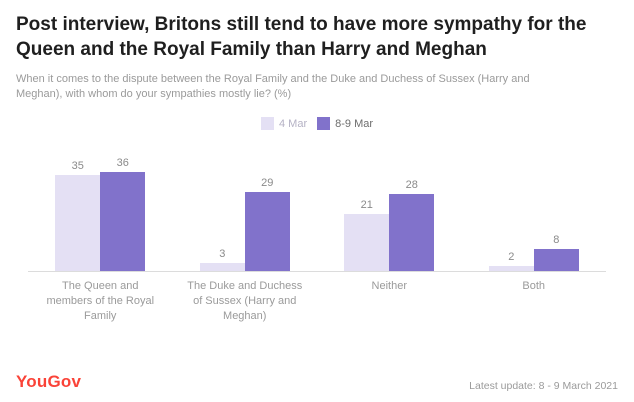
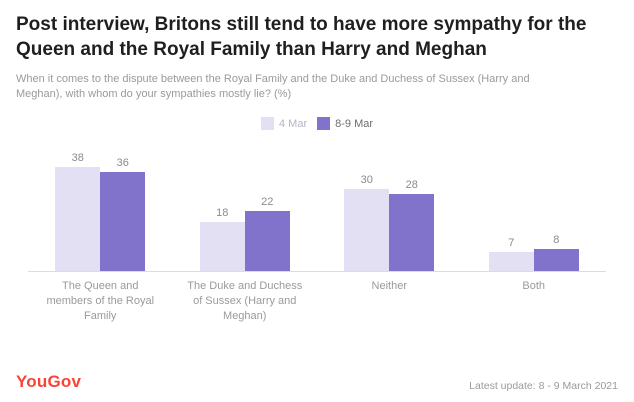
4 Mar/The Queen and members of the Royal Family: 35 -> 38
4 Mar/The Duke and Duchess of Sussex (Harry and Meghan): 3 -> 18
8-9 Mar/The Duke and Duchess of Sussex (Harry and Meghan): 29 -> 22
4 Mar/Neither: 21 -> 30
4 Mar/Both: 2 -> 7
